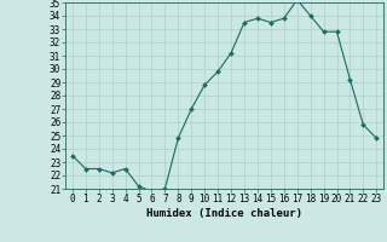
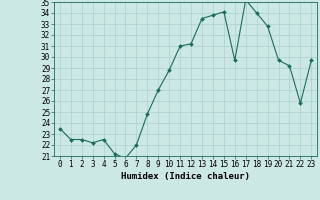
7: 21.0 -> 22.0
11: 29.8 -> 31.0
15: 33.5 -> 34.1
16: 33.8 -> 29.7
20: 32.8 -> 29.7
23: 24.8 -> 29.7
